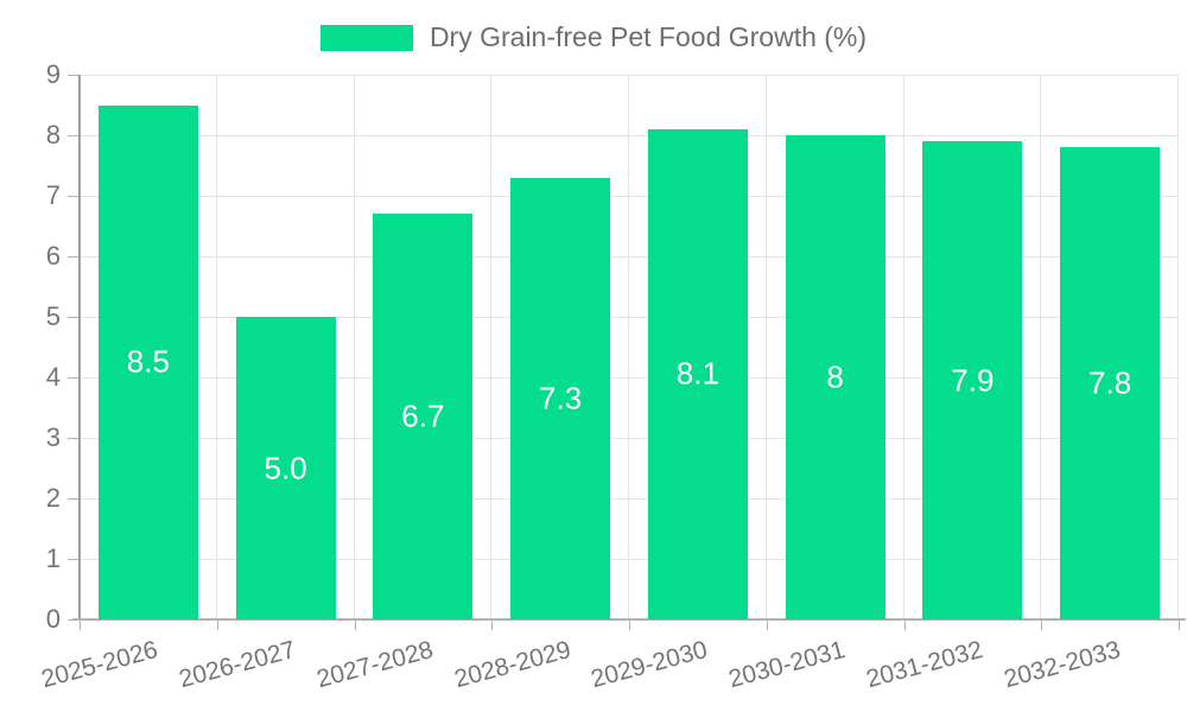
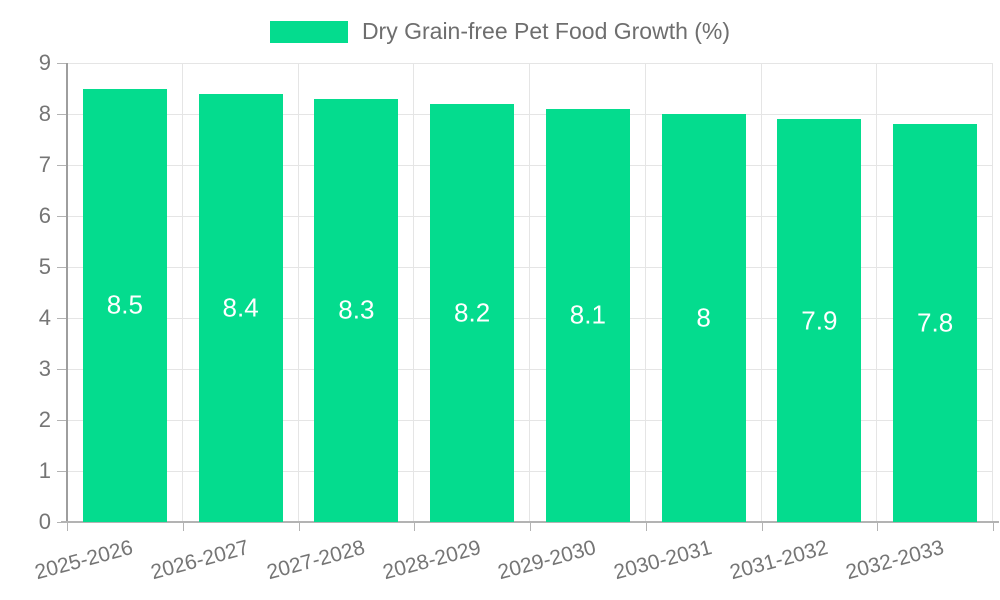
2026-2027: 5.0 -> 8.4
2027-2028: 6.7 -> 8.3
2028-2029: 7.3 -> 8.2
